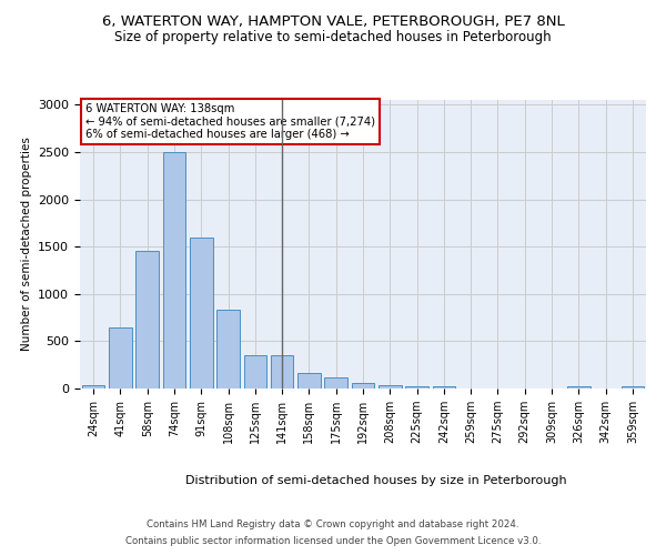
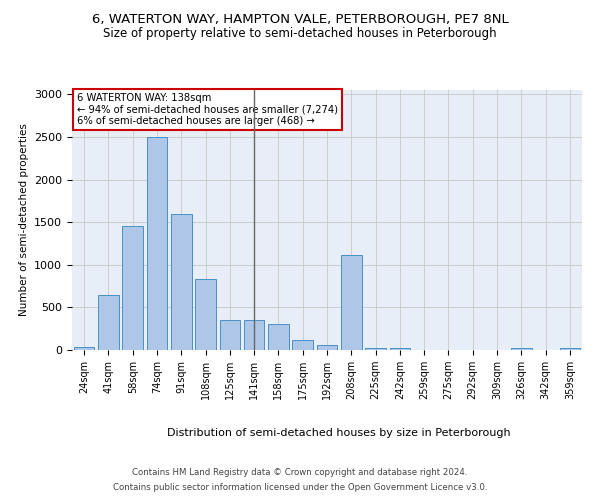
158sqm: 160 -> 300
208sqm: 40 -> 1120
